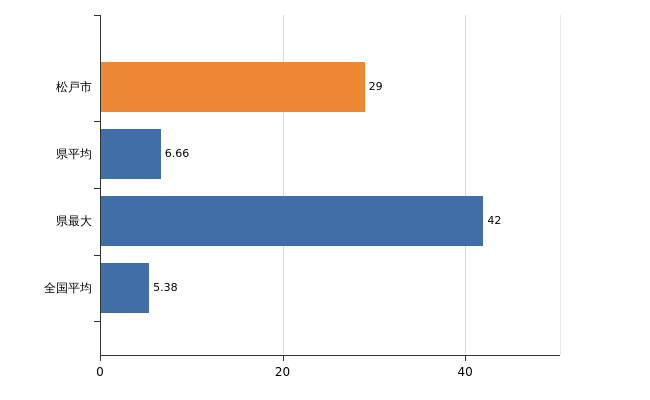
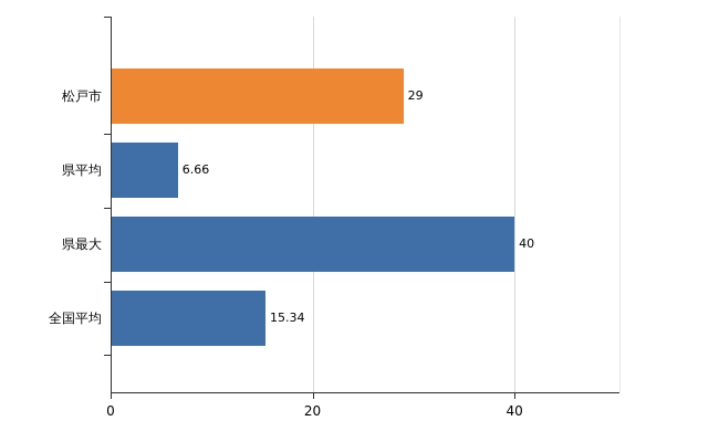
県最大: 42 -> 40
全国平均: 5.38 -> 15.34
